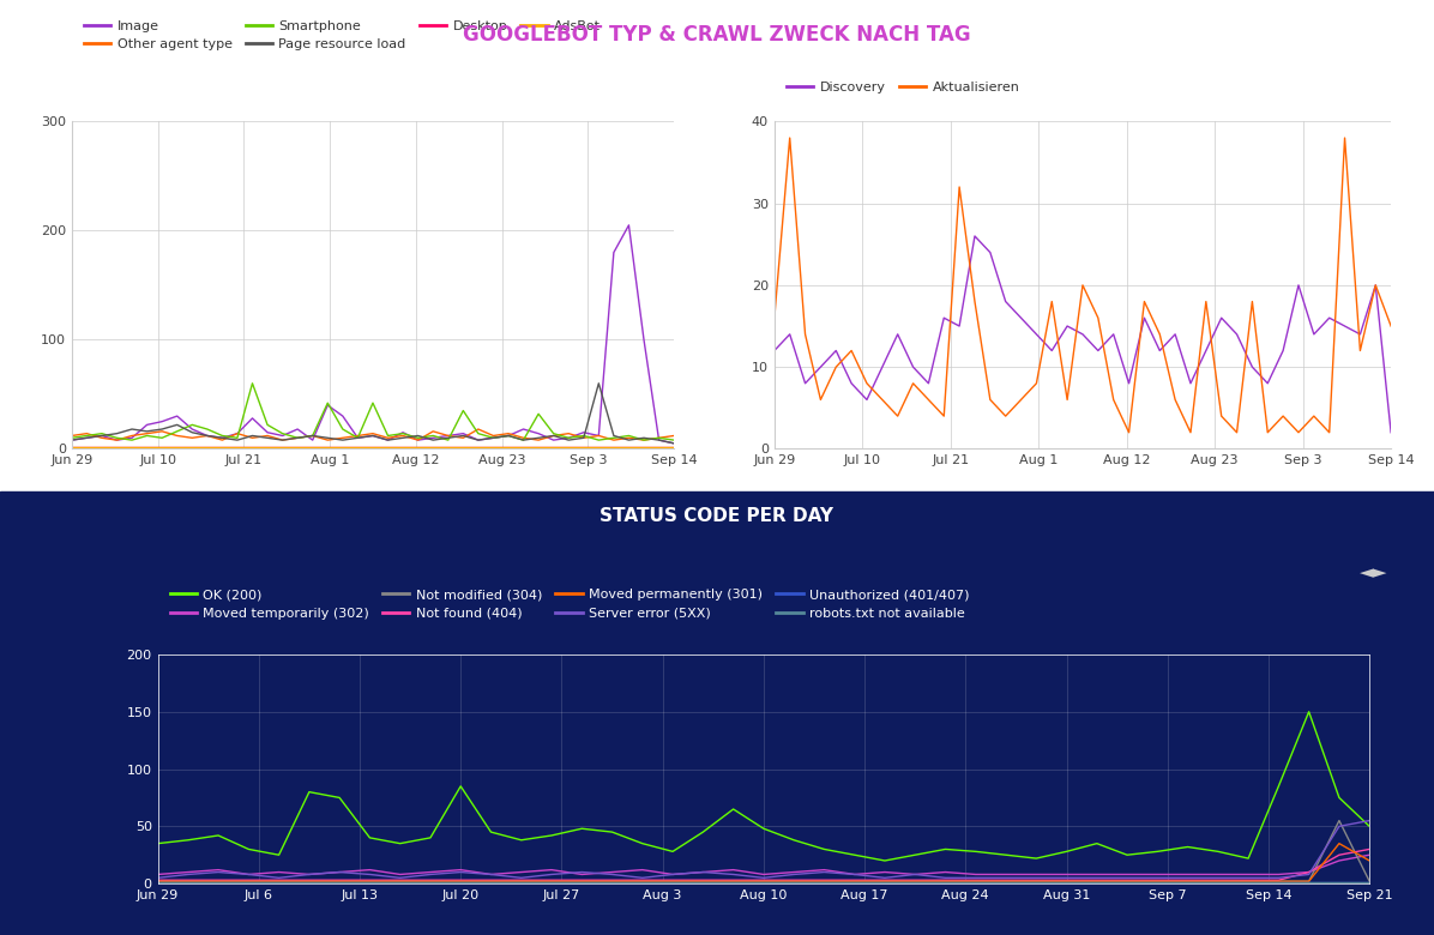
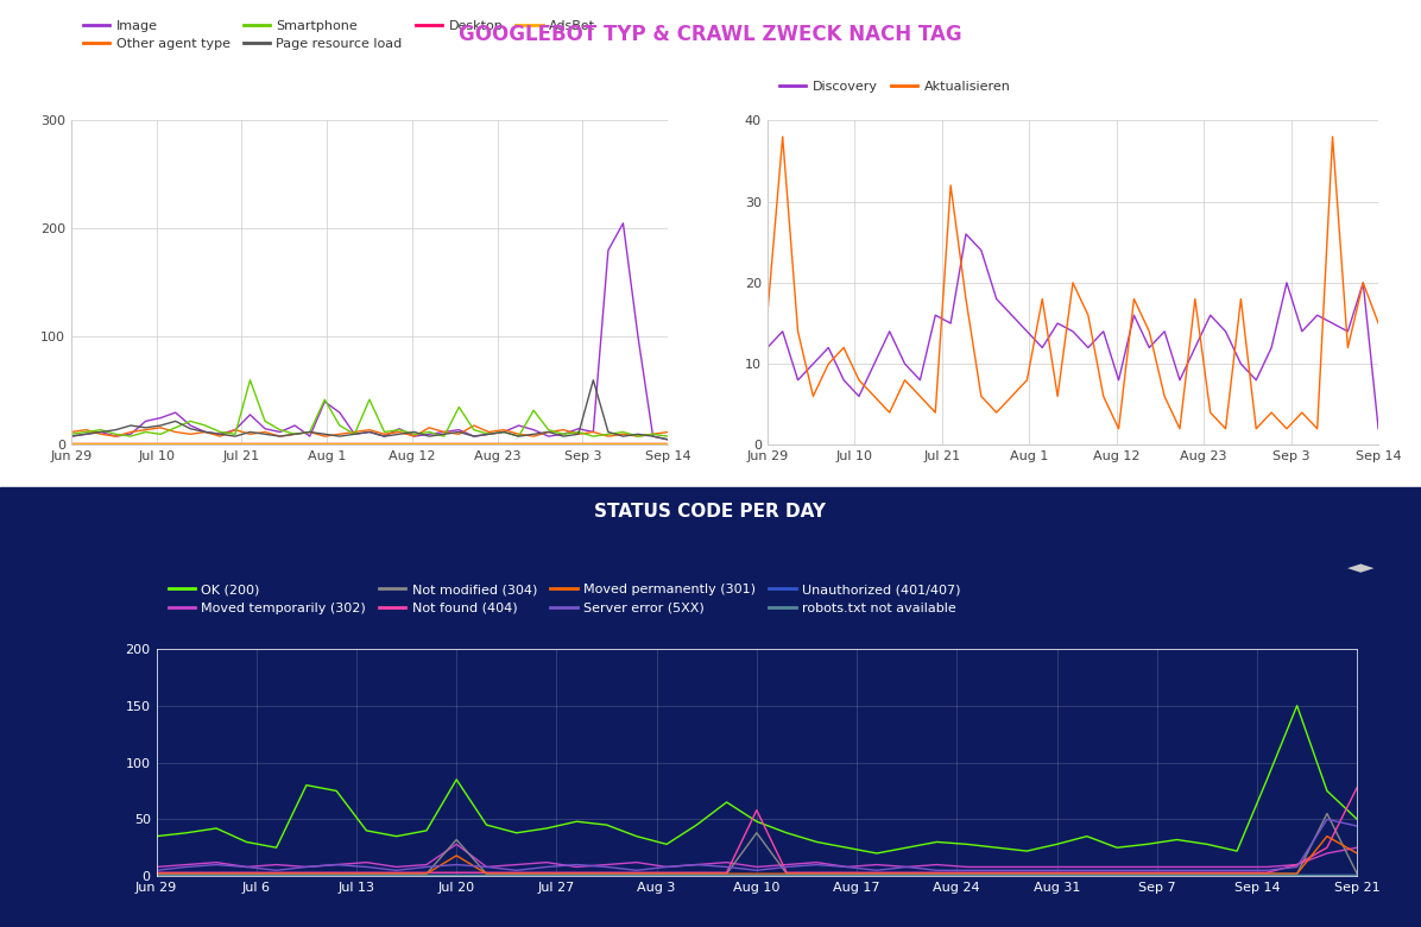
Moved temporarily (302)/Jul 20: 12 -> 28
Not modified (304)/Jul 20: 2 -> 32
Moved permanently (301)/Jul 20: 2 -> 18
Not modified (304)/Aug 10: 2 -> 38
Not found (404)/Aug 10: 3 -> 58
Not found (404)/Sep 21: 30 -> 78
Server error (5XX)/Sep 21: 55 -> 44
